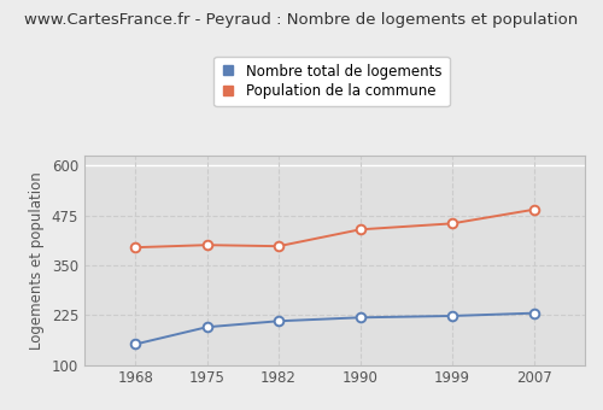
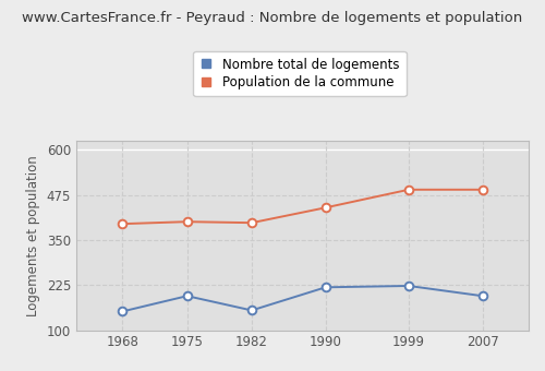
Nombre total de logements/1982: 210 -> 155
Population de la commune/1999: 455 -> 490
Nombre total de logements/2007: 230 -> 195
